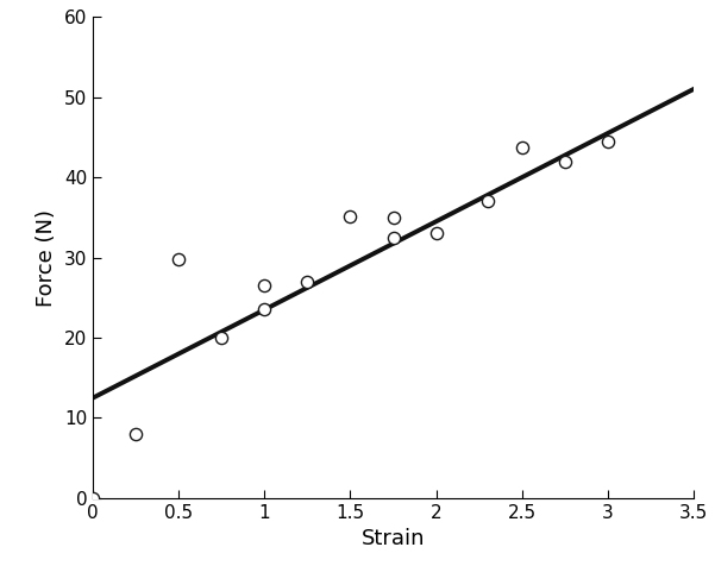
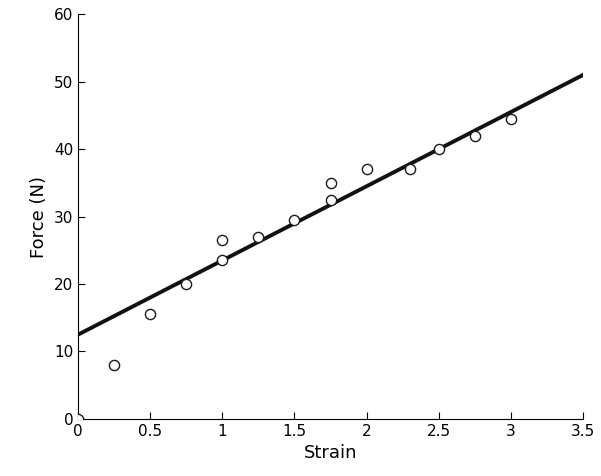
0.5: 29.8 -> 15.5
1.5: 35.2 -> 29.5
2: 33.0 -> 37.0
2.5: 43.8 -> 40.0
